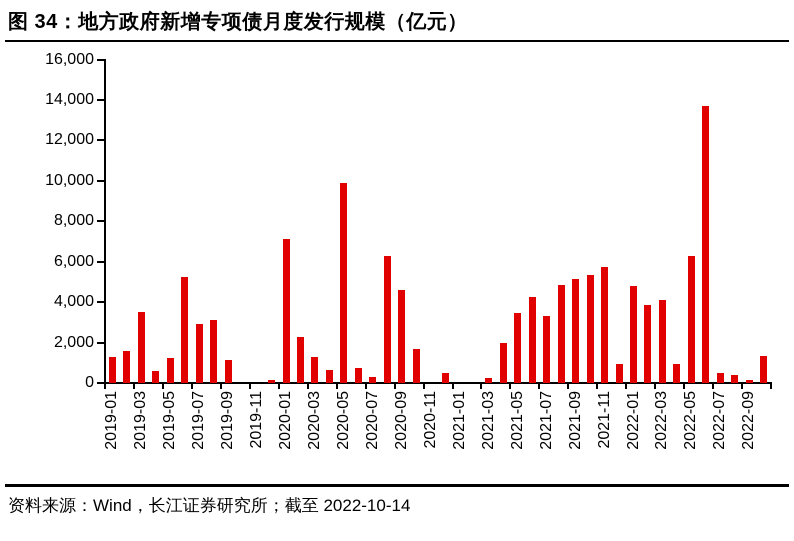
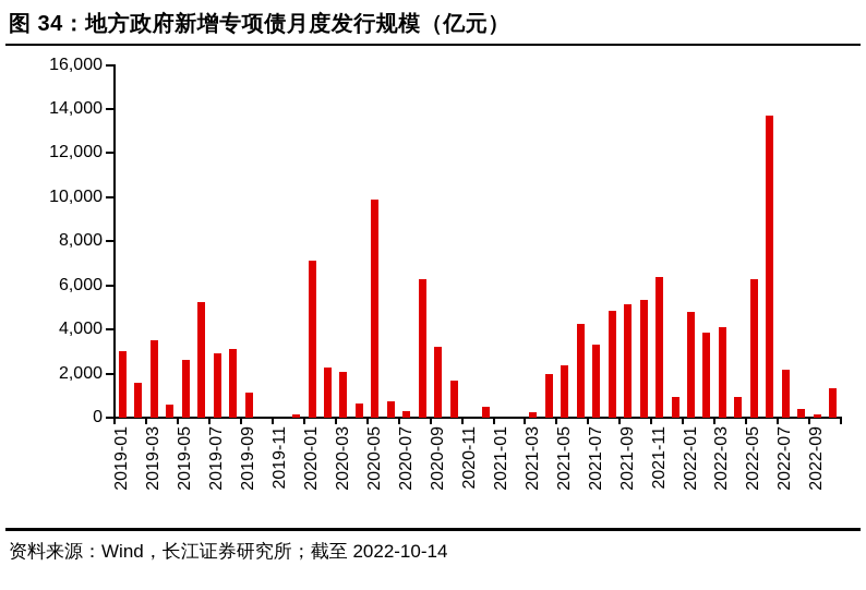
2019-01: 1300 -> 3000
2019-05: 1200 -> 2600
2020-03: 1300 -> 2100
2020-09: 4600 -> 3200
2021-05: 3500 -> 2400
2021-11: 5700 -> 6400
2022-07: 500 -> 2200
